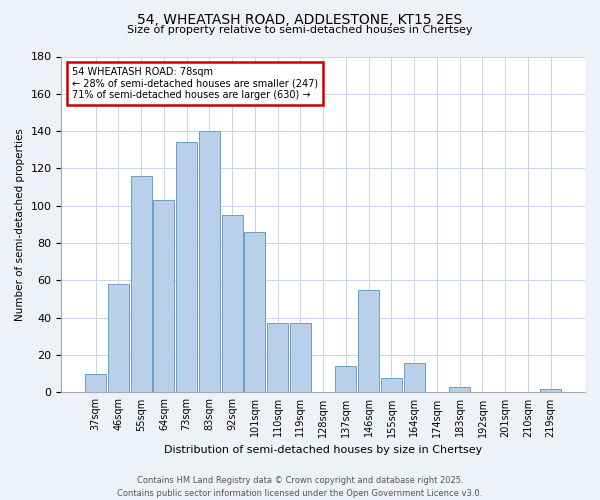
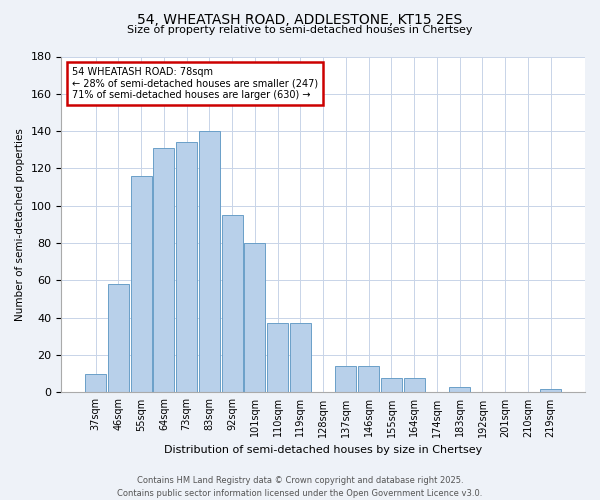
64sqm: 103 -> 131
101sqm: 86 -> 80
146sqm: 55 -> 14
164sqm: 16 -> 8
